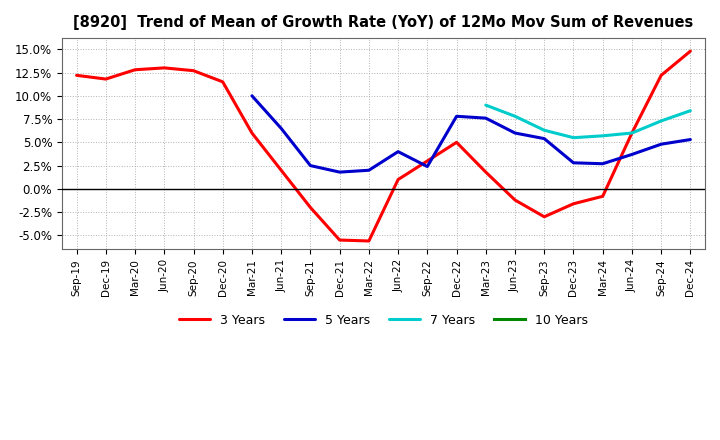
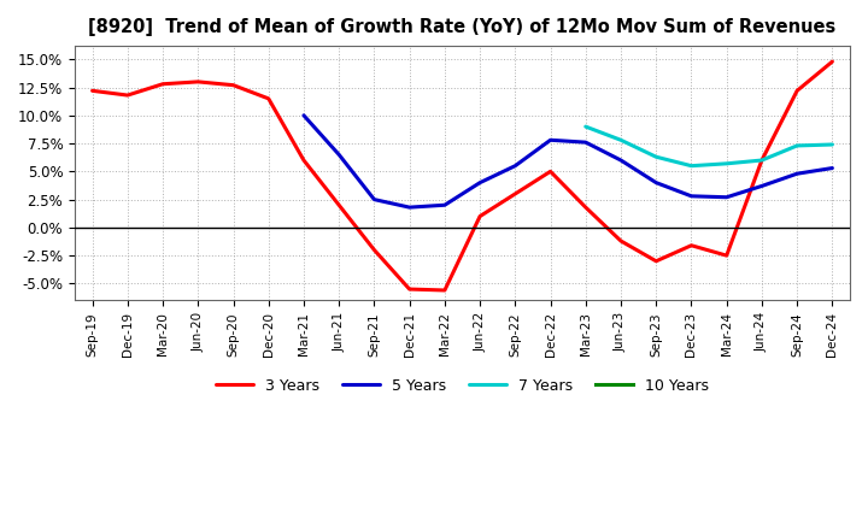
5 Years/Sep-22: 2.4% -> 5.5%
5 Years/Sep-23: 5.4% -> 4.0%
3 Years/Mar-24: -0.8% -> -2.5%
7 Years/Dec-24: 8.4% -> 7.4%
